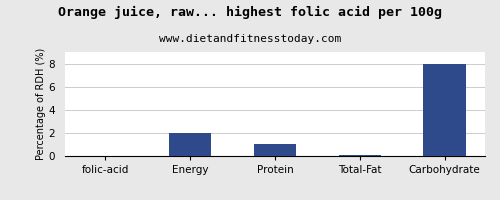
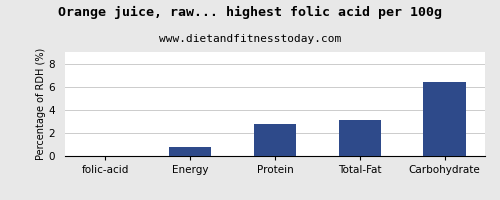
Energy: 2.0 -> 0.8
Protein: 1.0 -> 2.8
Total-Fat: 0.1 -> 3.1
Carbohydrate: 8.0 -> 6.4
